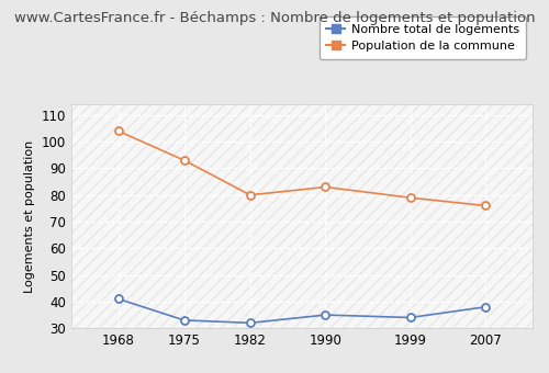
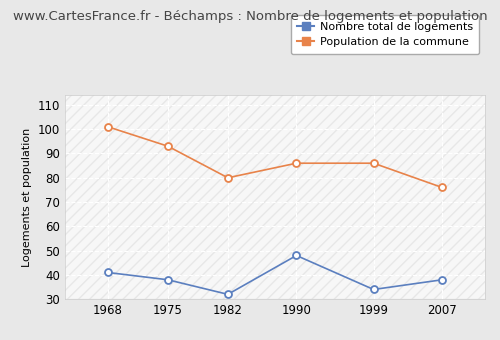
Population de la commune/1968: 104 -> 101
Nombre total de logements/1975: 33 -> 38
Nombre total de logements/1990: 35 -> 48
Population de la commune/1990: 83 -> 86
Population de la commune/1999: 79 -> 86
